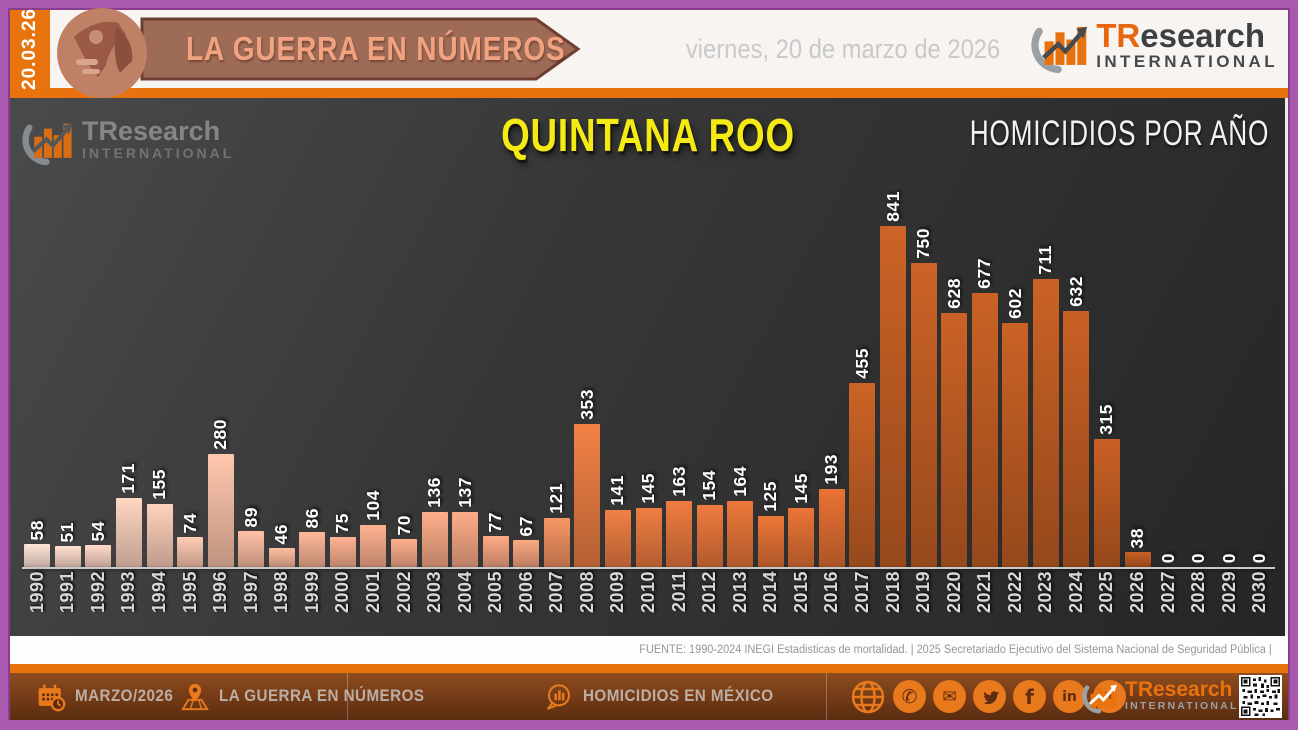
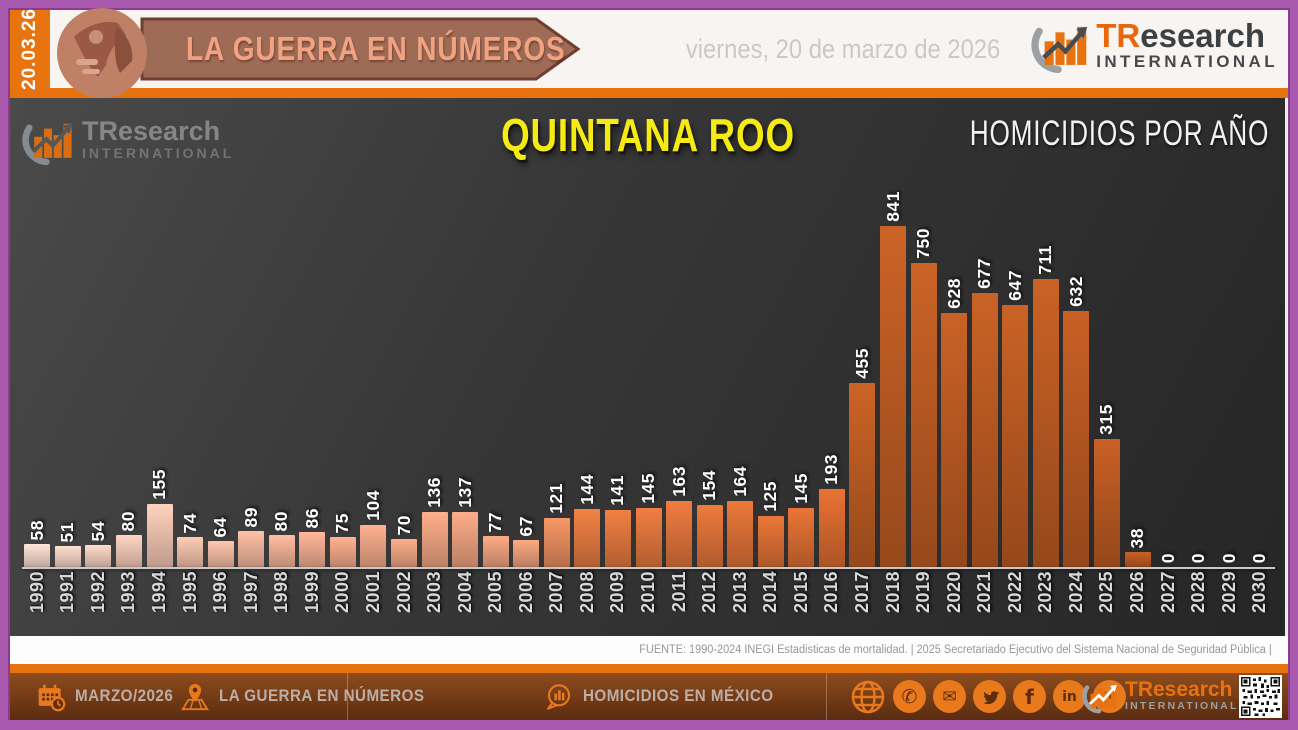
1993: 171 -> 80
1996: 280 -> 64
1998: 46 -> 80
2008: 353 -> 144
2022: 602 -> 647
